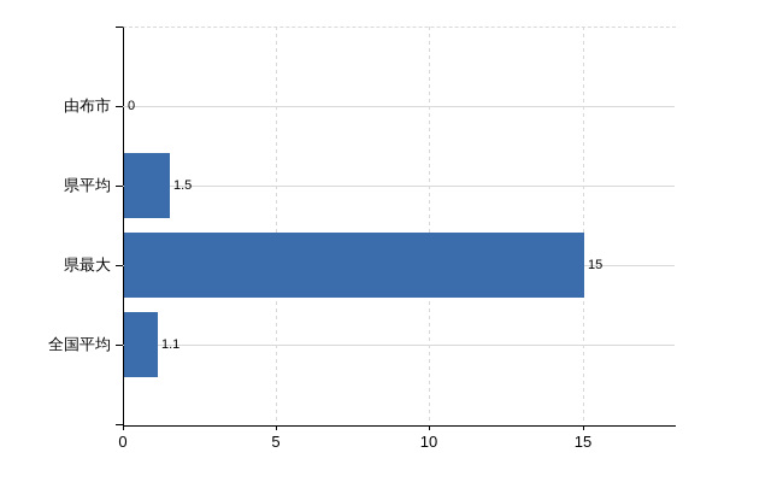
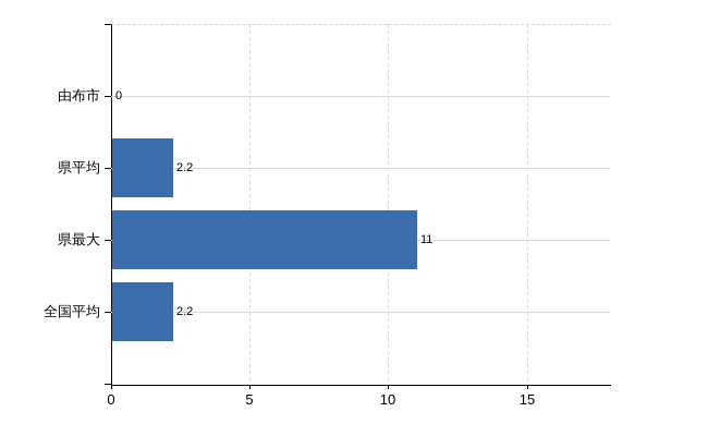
県平均: 1.5 -> 2.2
県最大: 15 -> 11
全国平均: 1.1 -> 2.2
